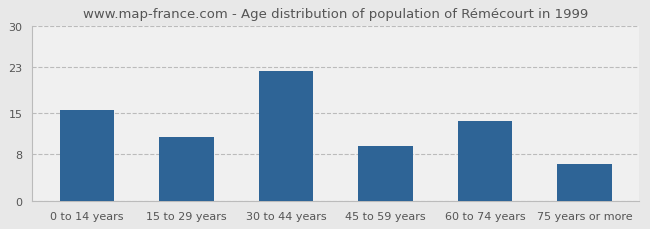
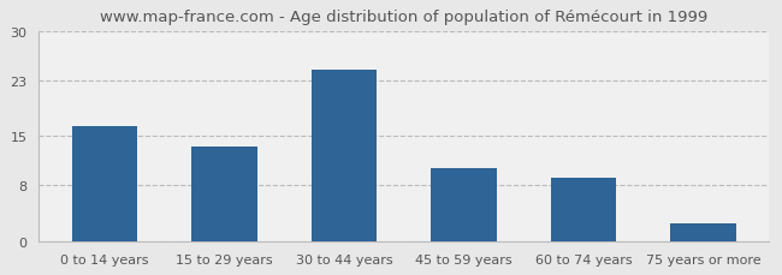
0 to 14 years: 15.6 -> 16.5
15 to 29 years: 11.0 -> 13.5
30 to 44 years: 22.2 -> 24.5
45 to 59 years: 9.4 -> 10.5
60 to 74 years: 13.6 -> 9.0
75 years or more: 6.4 -> 2.5
